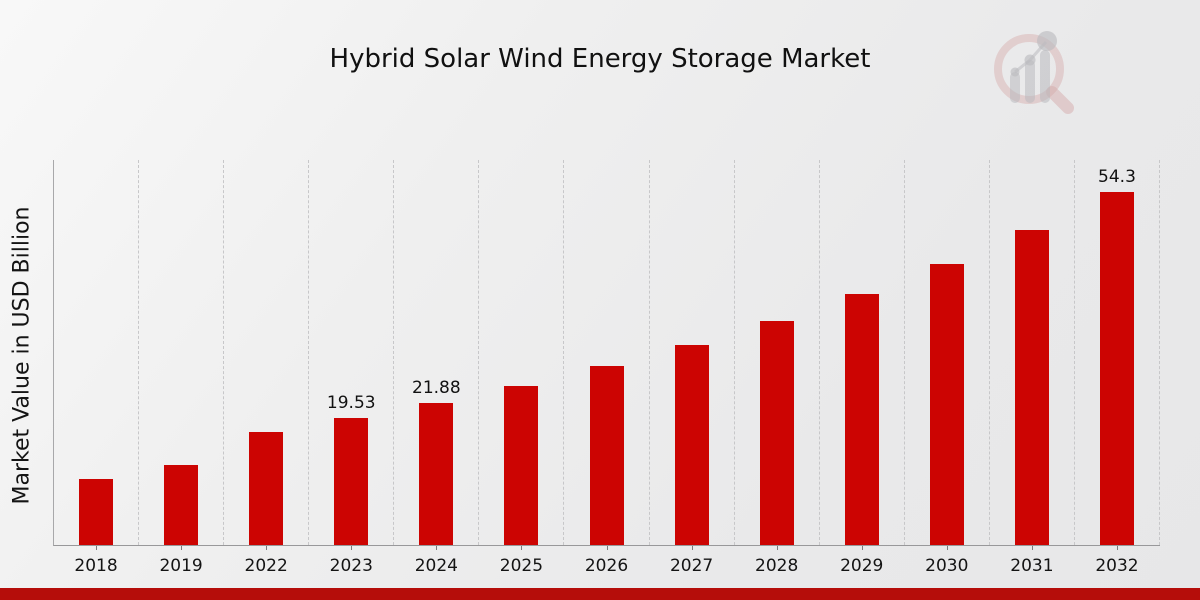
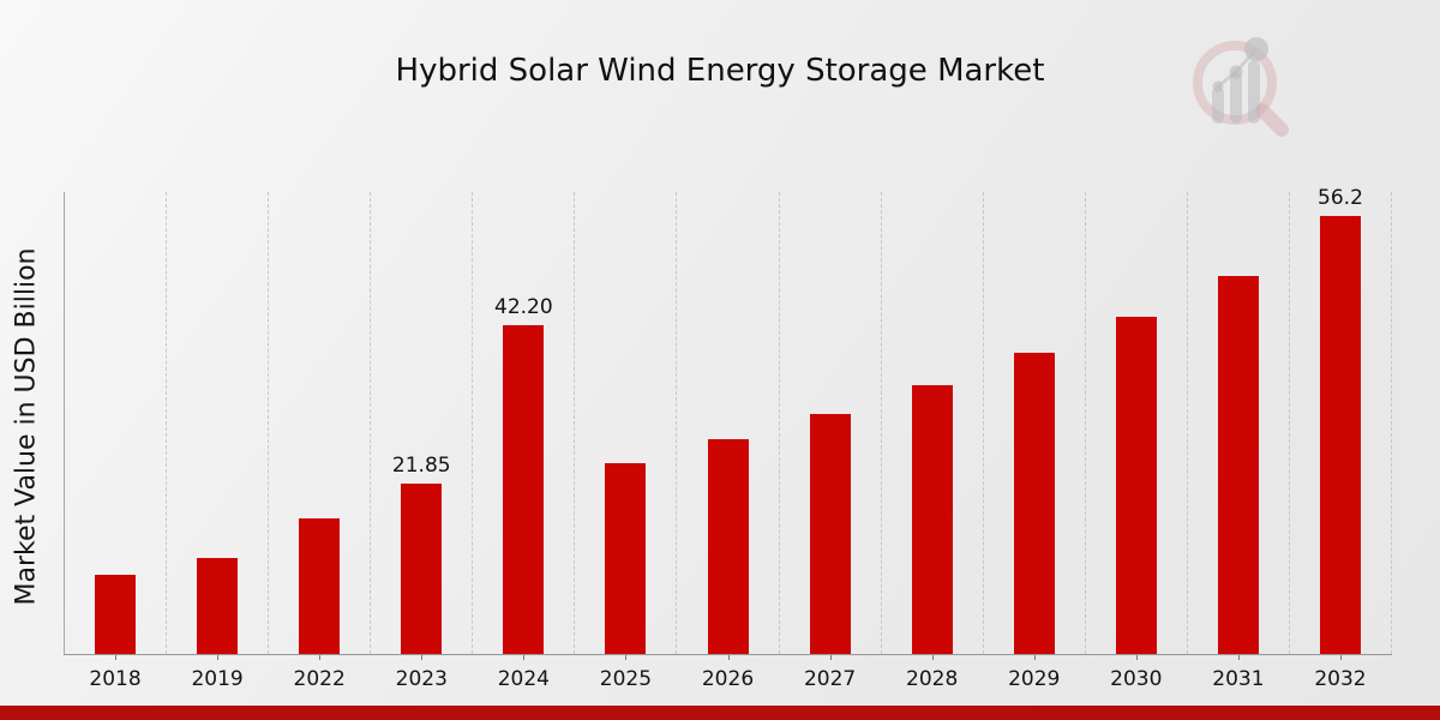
2023: 19.53 -> 21.85
2024: 21.88 -> 42.20
2032: 54.3 -> 56.2
